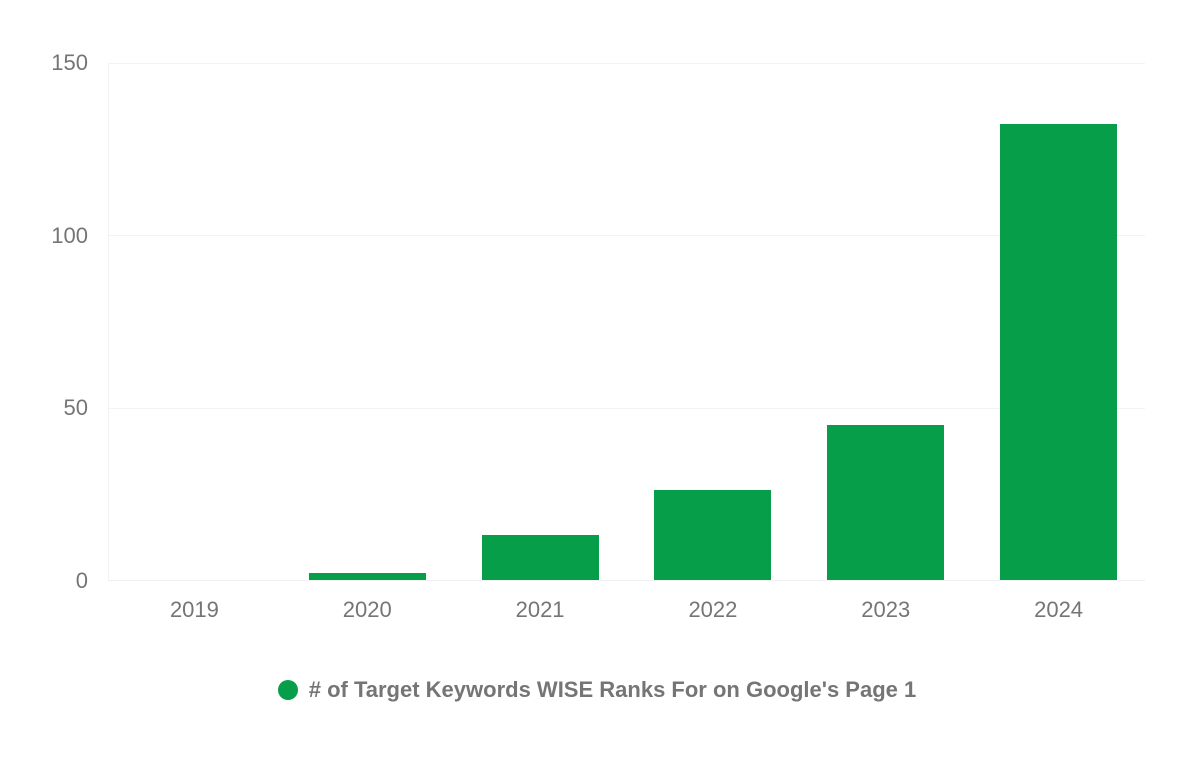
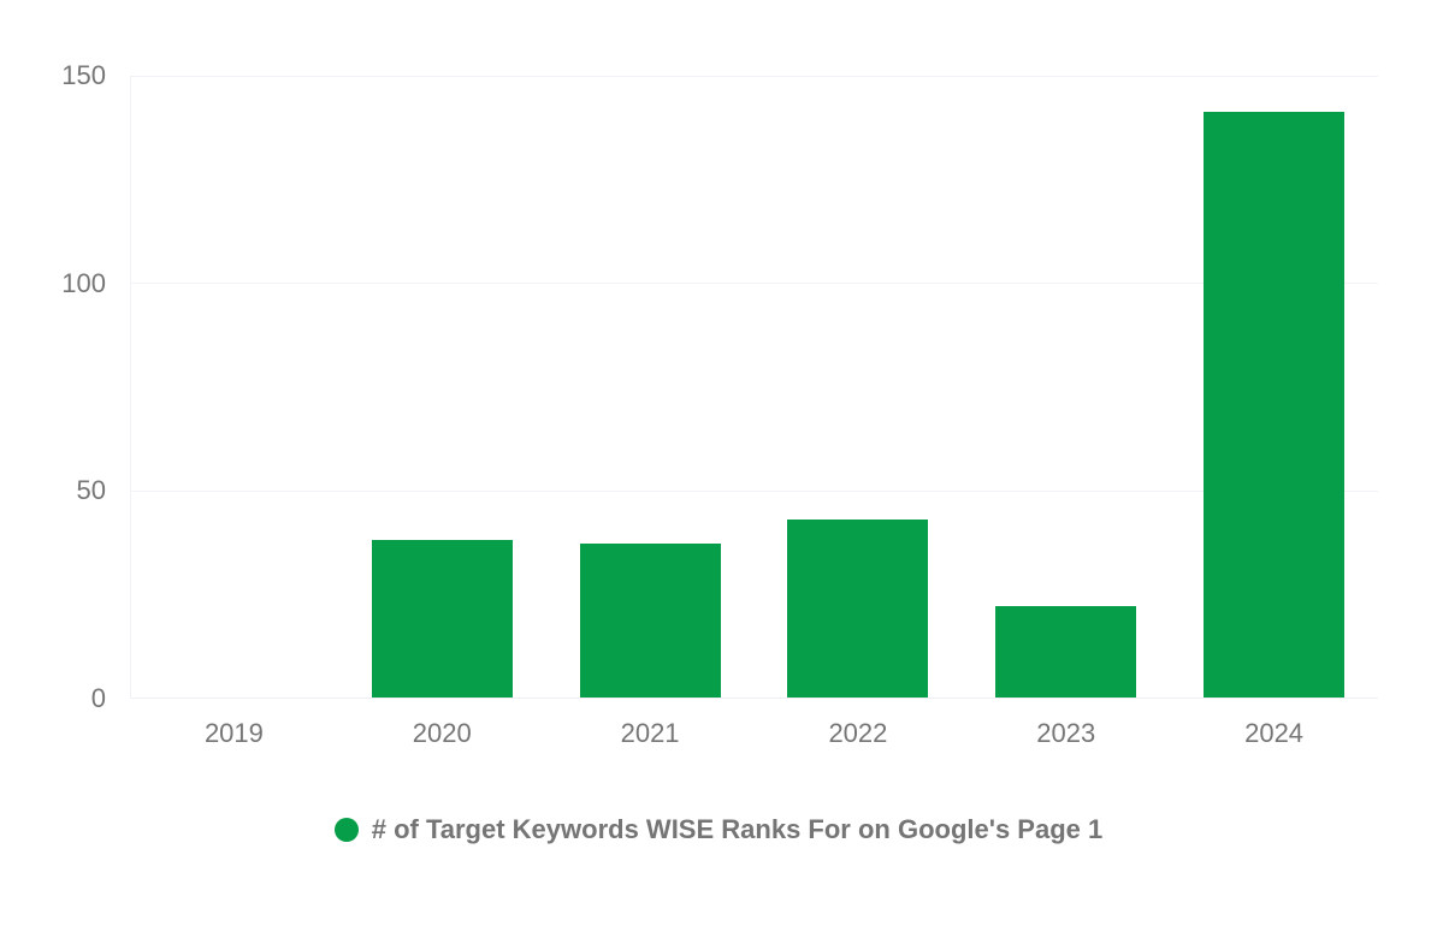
2020: 2 -> 38
2021: 13 -> 37
2022: 26 -> 43
2023: 45 -> 22
2024: 132 -> 141
